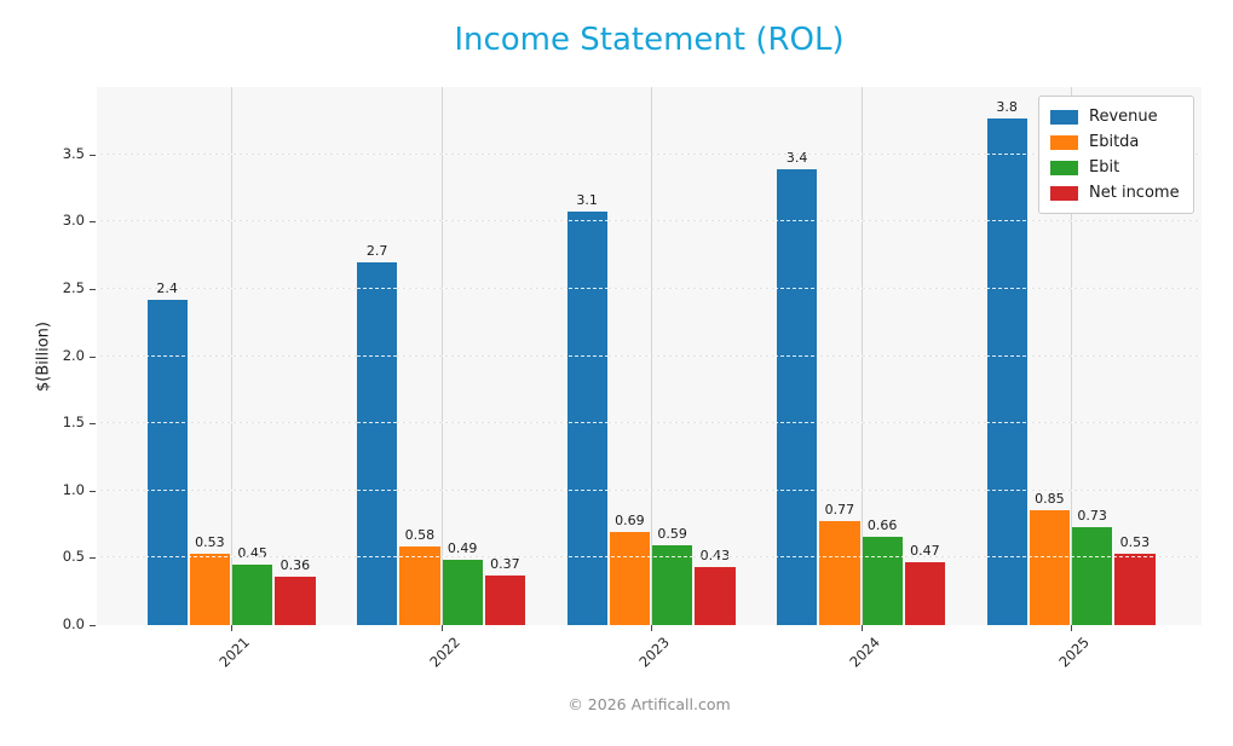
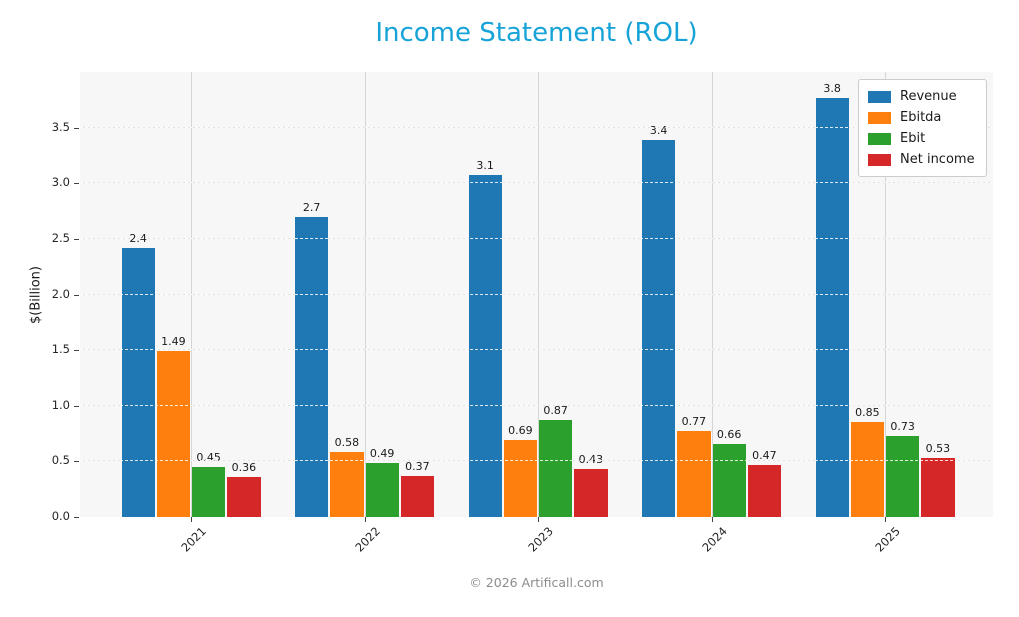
Ebitda/2021: 0.53 -> 1.49
Ebit/2023: 0.59 -> 0.87
